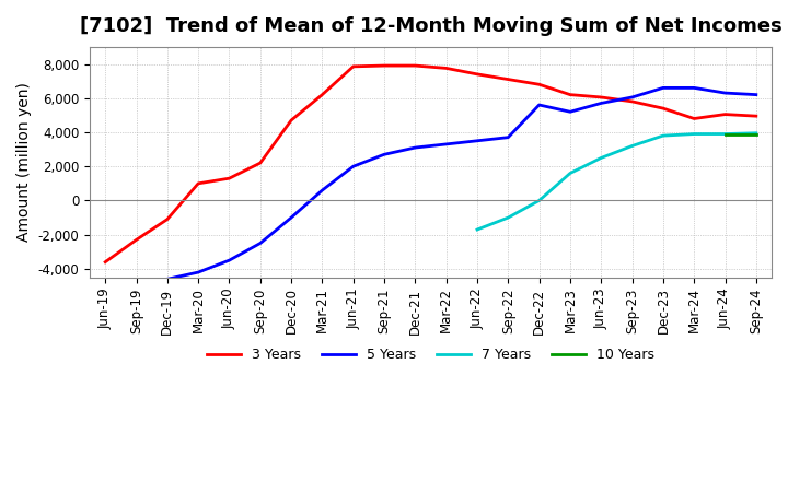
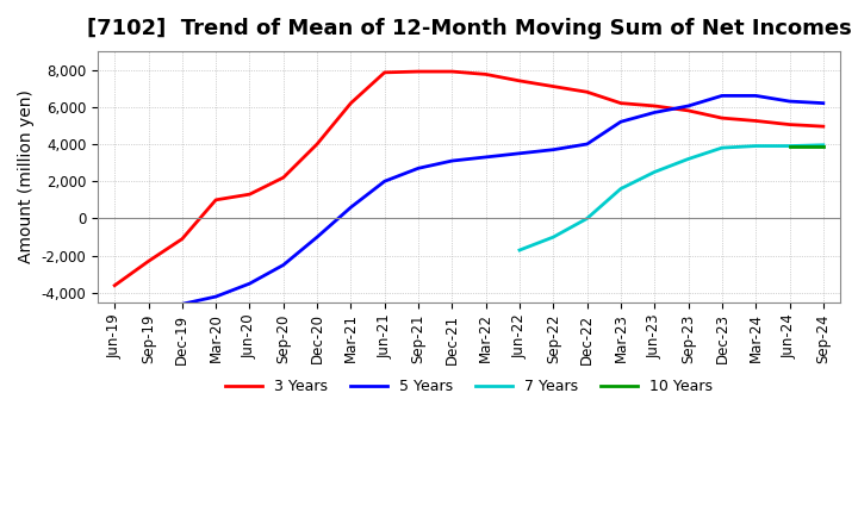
3 Years/Dec-20: 4,700 -> 4,000
5 Years/Dec-22: 5,600 -> 4,000
3 Years/Mar-24: 4,800 -> 5,200
